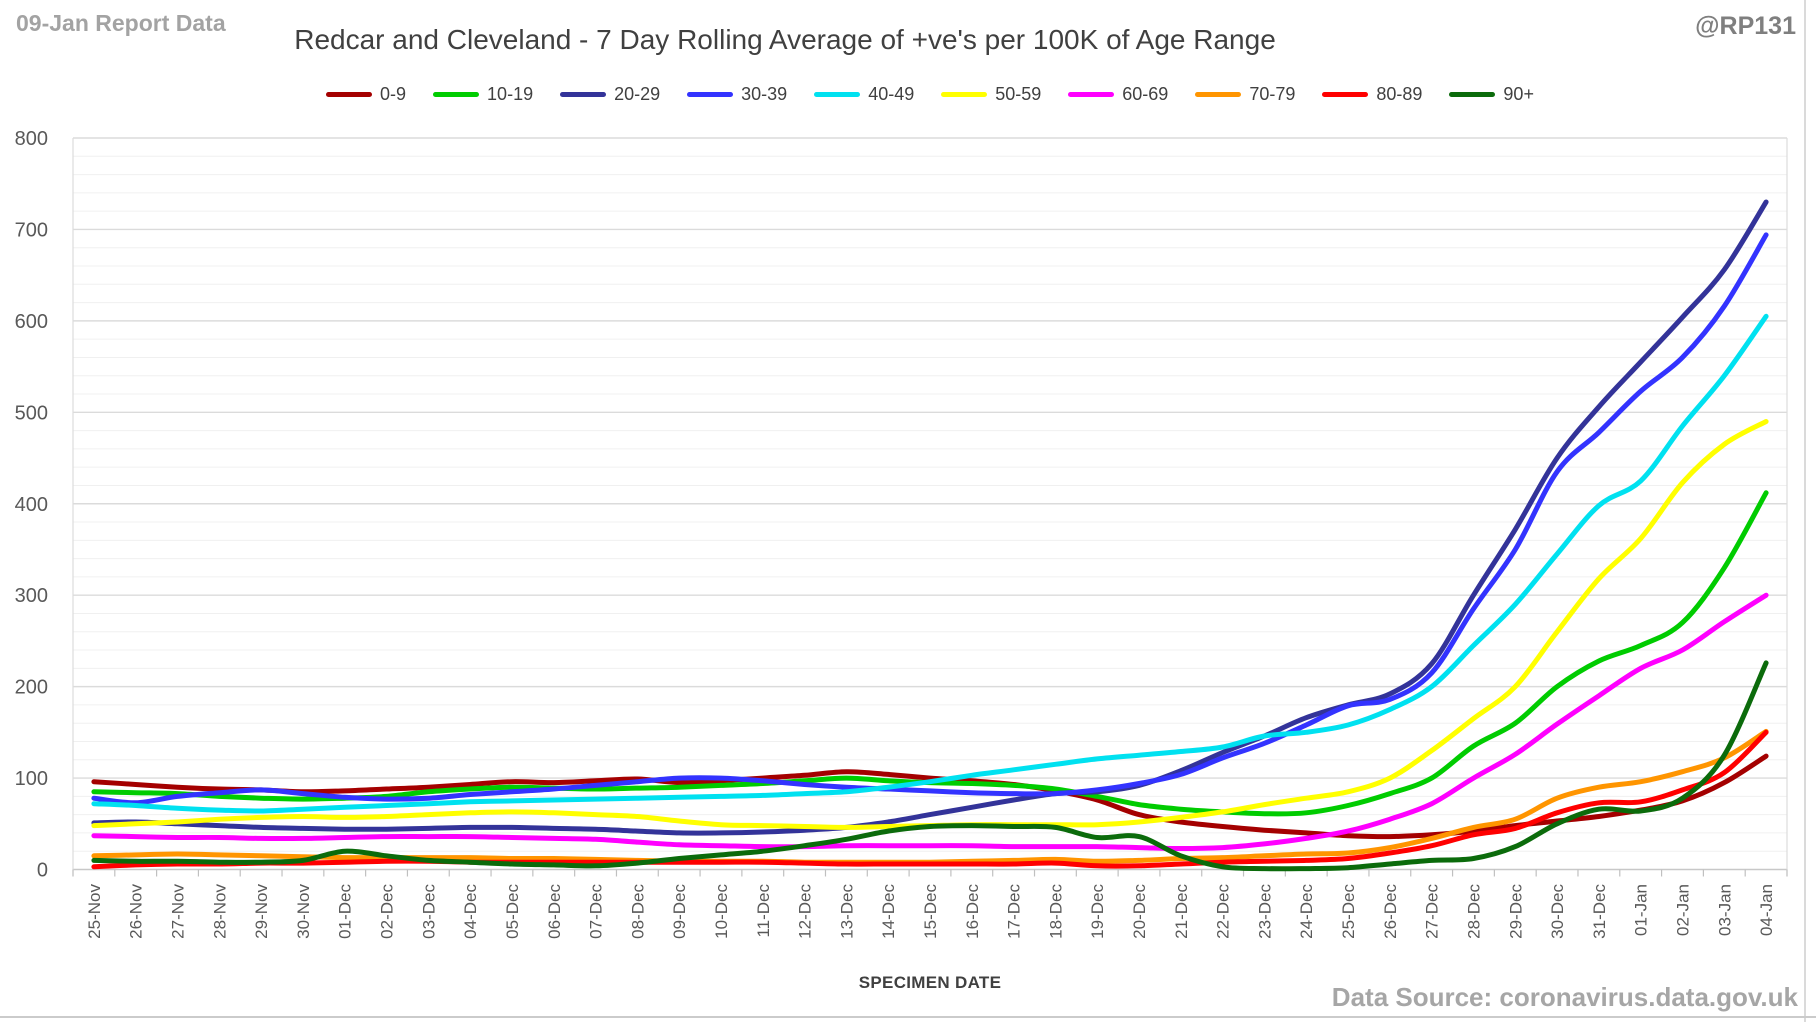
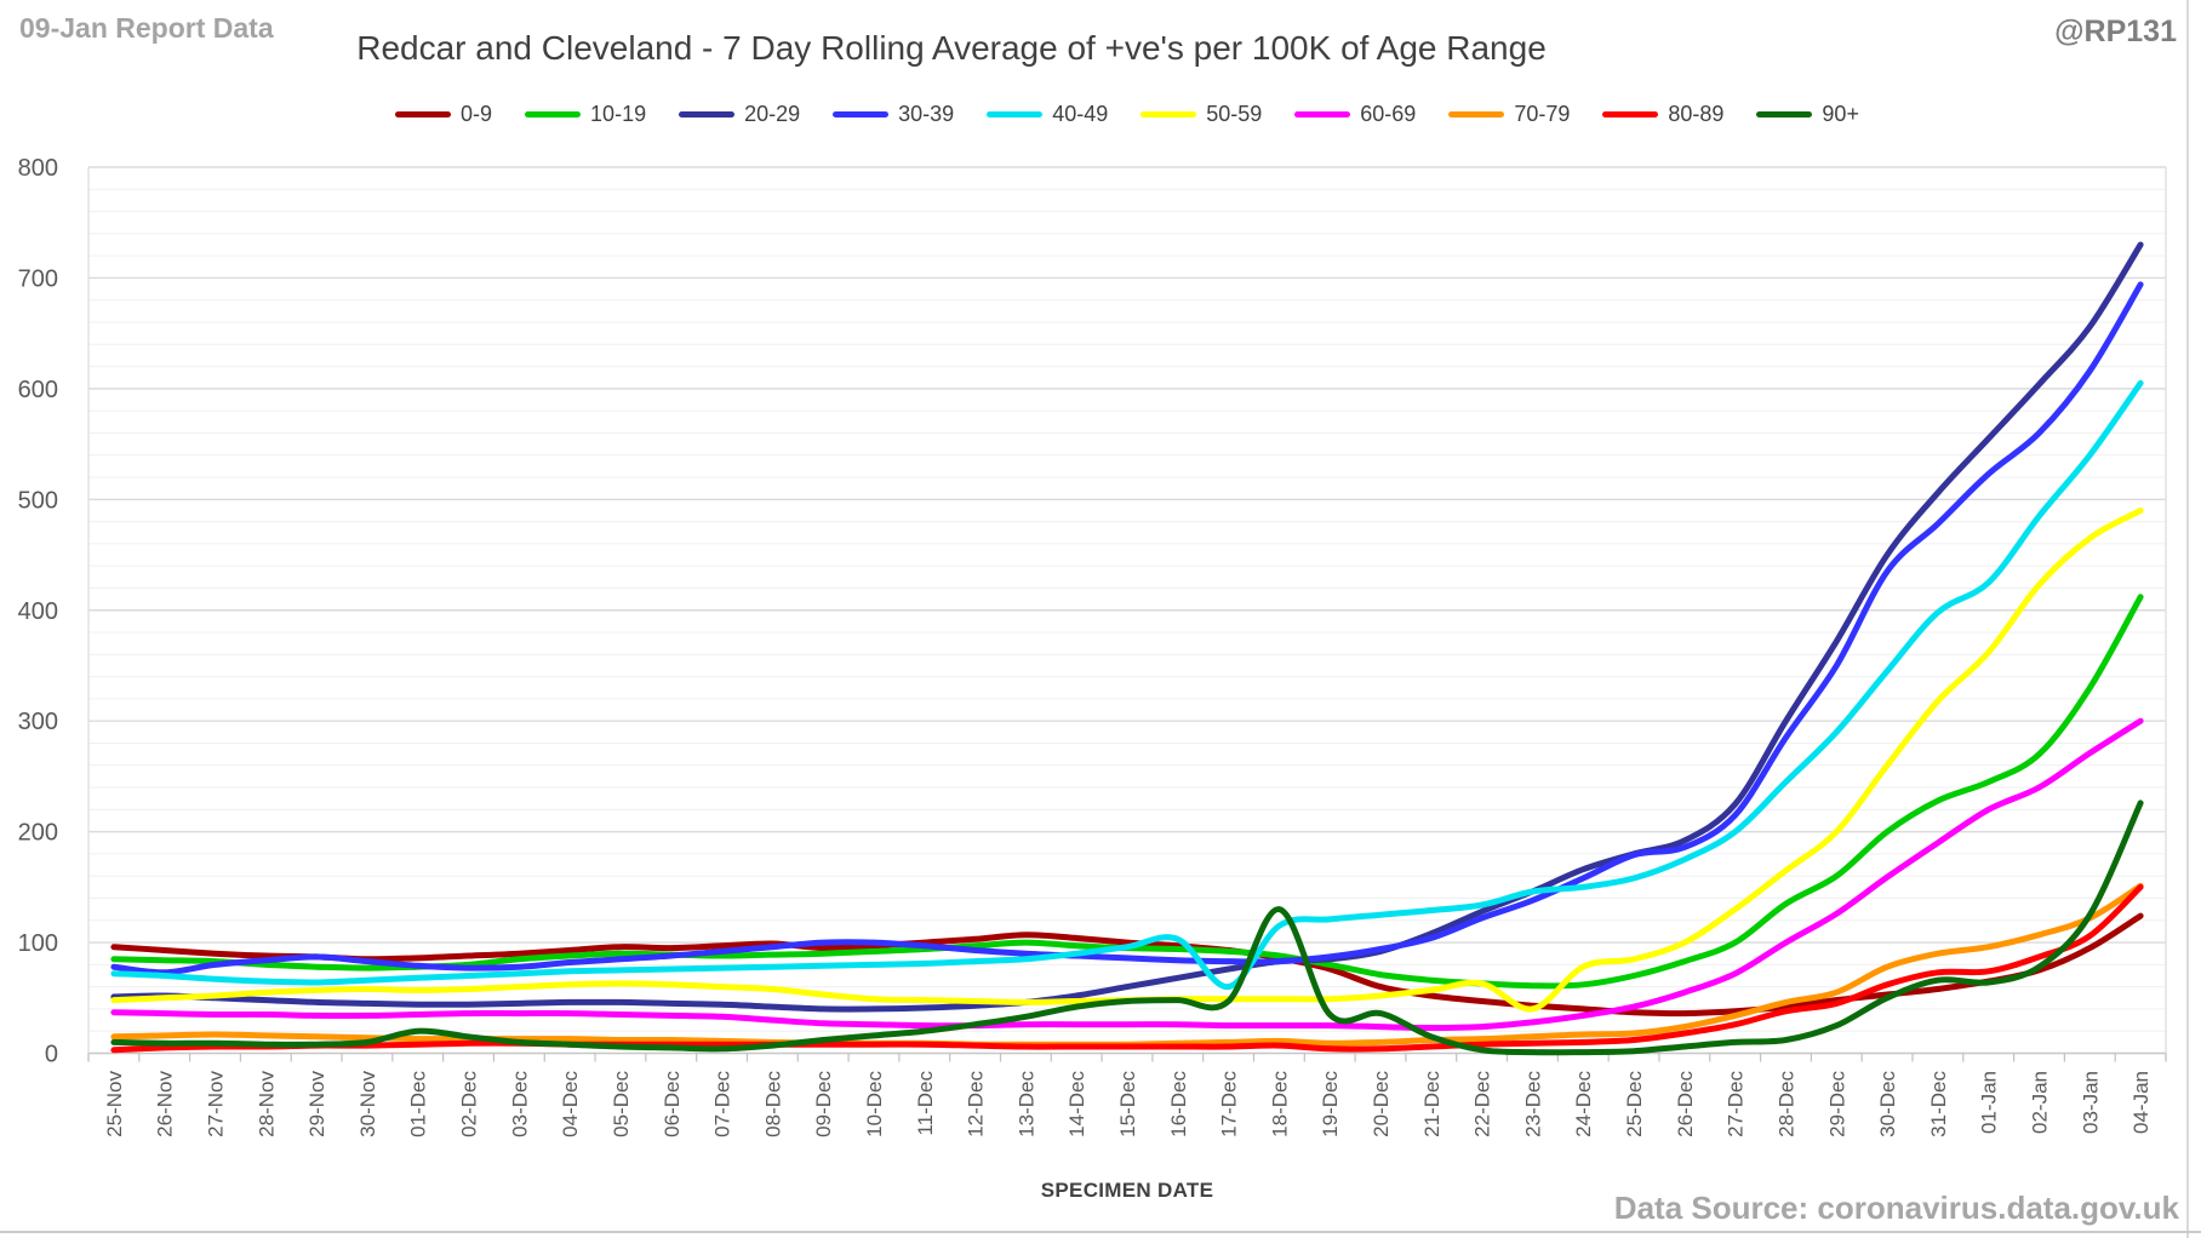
40-49/17-Dec: 110 -> 60
90+/18-Dec: 50 -> 130
50-59/23-Dec: 70 -> 40
